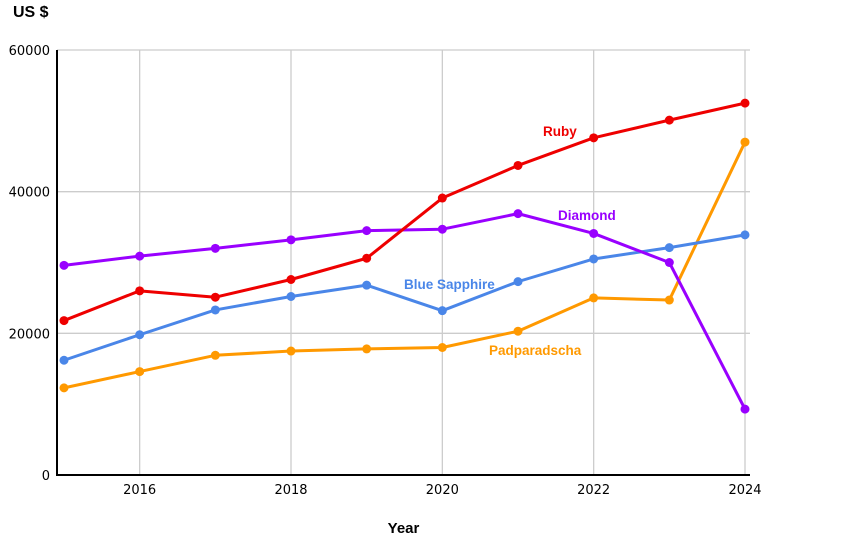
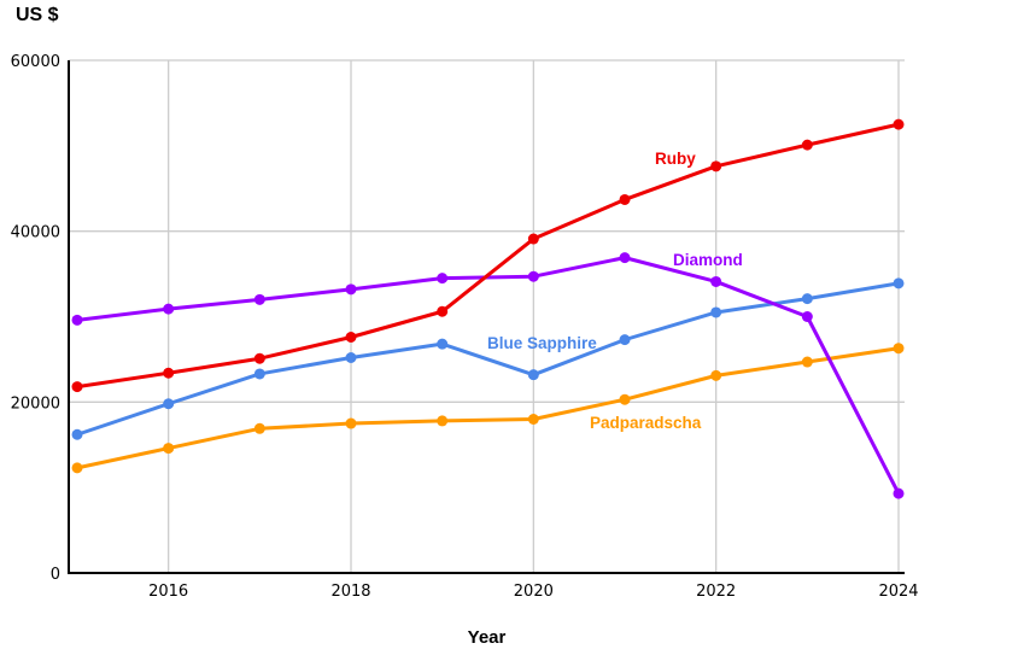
Ruby/2016: 26000 -> 23000
Padparadscha/2022: 25000 -> 23000
Padparadscha/2024: 47000 -> 26000
